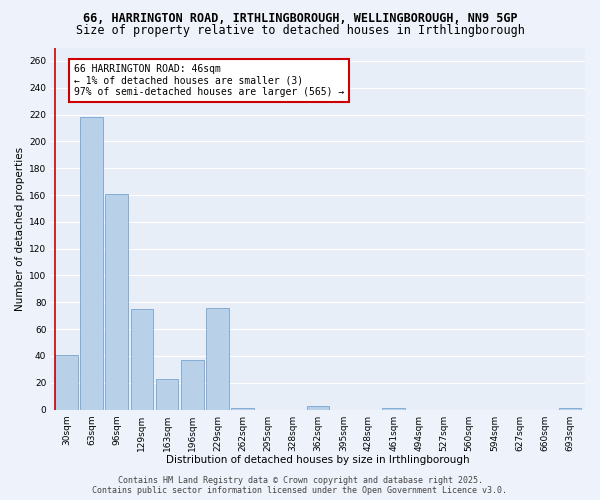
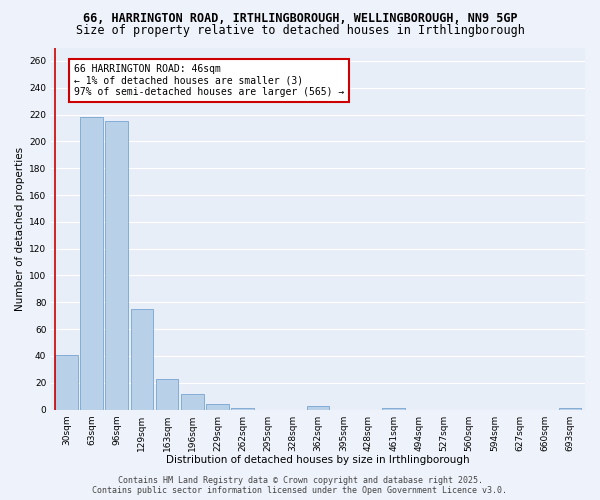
96sqm: 161 -> 215
196sqm: 37 -> 12
229sqm: 76 -> 4
